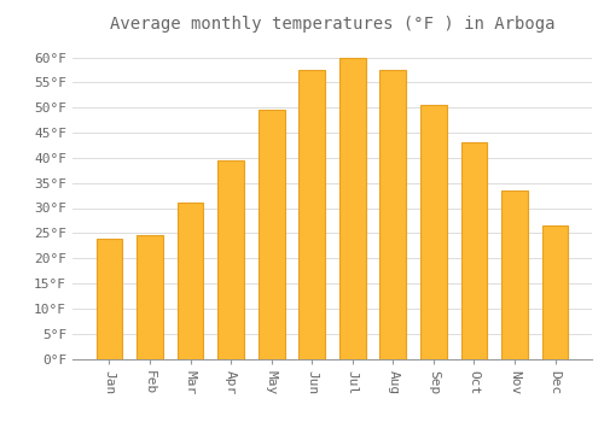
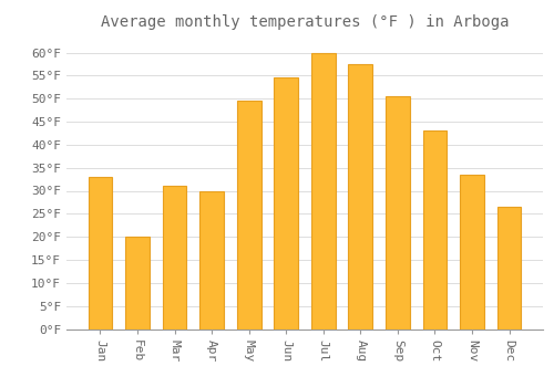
Jan: 24.0°F -> 33.0°F
Feb: 24.5°F -> 20.0°F
Apr: 39.5°F -> 30.0°F
Jun: 57.5°F -> 54.5°F
